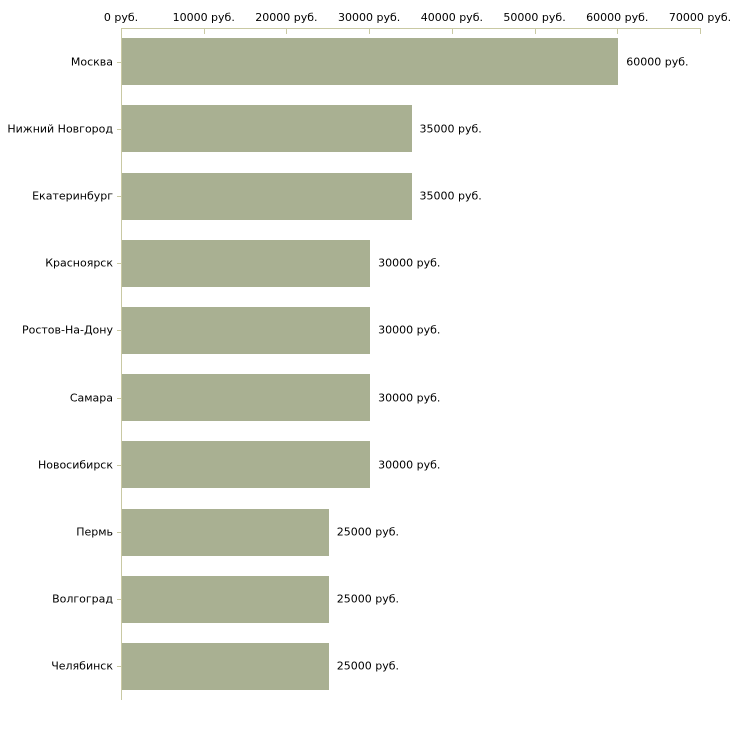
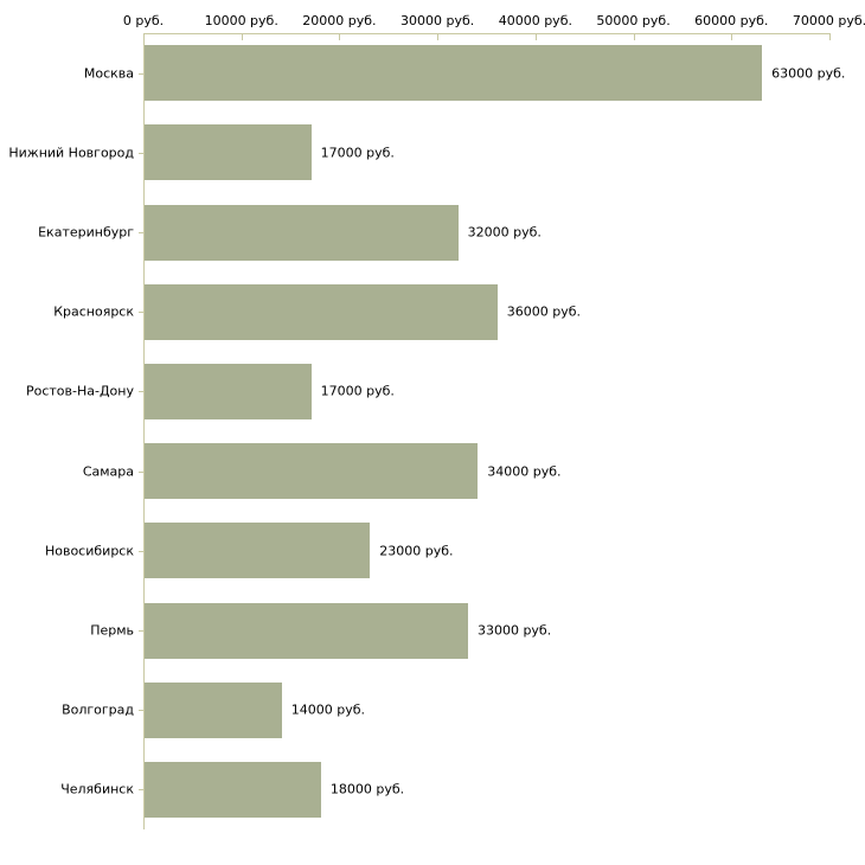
Москва: 60000 -> 63000
Нижний Новгород: 35000 -> 17000
Екатеринбург: 35000 -> 32000
Красноярск: 30000 -> 36000
Ростов-На-Дону: 30000 -> 17000
Самара: 30000 -> 34000
Новосибирск: 30000 -> 23000
Пермь: 25000 -> 33000
Волгоград: 25000 -> 14000
Челябинск: 25000 -> 18000
